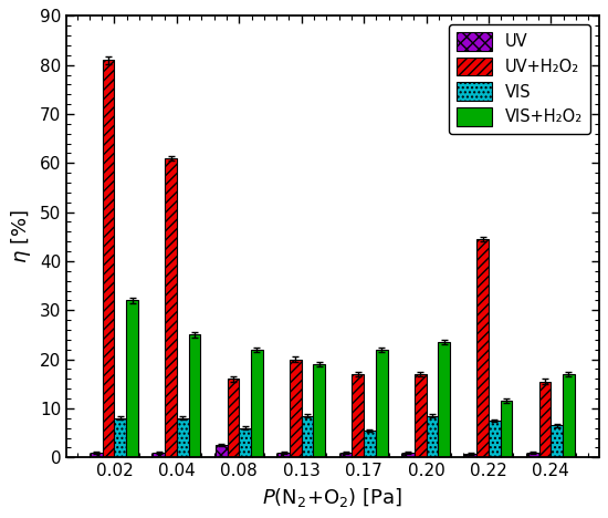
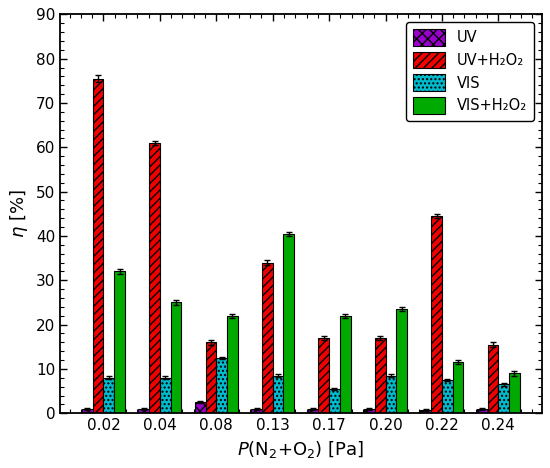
UV+H₂O₂/0.02: 81.0 -> 75.5
VIS/0.08: 6.0 -> 12.5
UV+H₂O₂/0.13: 20.0 -> 34.0
VIS+H₂O₂/0.13: 19.0 -> 40.5
VIS+H₂O₂/0.24: 17.0 -> 9.0
